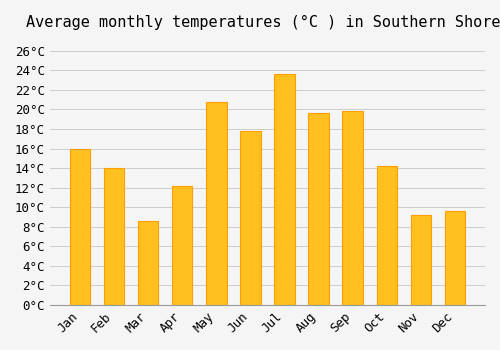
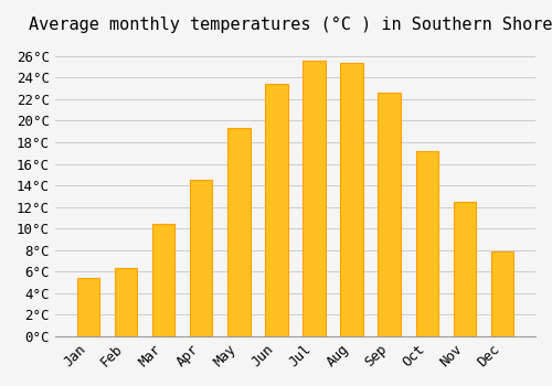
Jan: 16.0°C -> 5.4°C
Feb: 14.0°C -> 6.3°C
Mar: 8.6°C -> 10.4°C
Apr: 12.2°C -> 14.5°C
May: 20.8°C -> 19.3°C
Jun: 17.8°C -> 23.4°C
Jul: 23.6°C -> 25.6°C
Aug: 19.6°C -> 25.4°C
Sep: 19.8°C -> 22.6°C
Oct: 14.2°C -> 17.2°C
Nov: 9.2°C -> 12.5°C
Dec: 9.6°C -> 7.9°C
